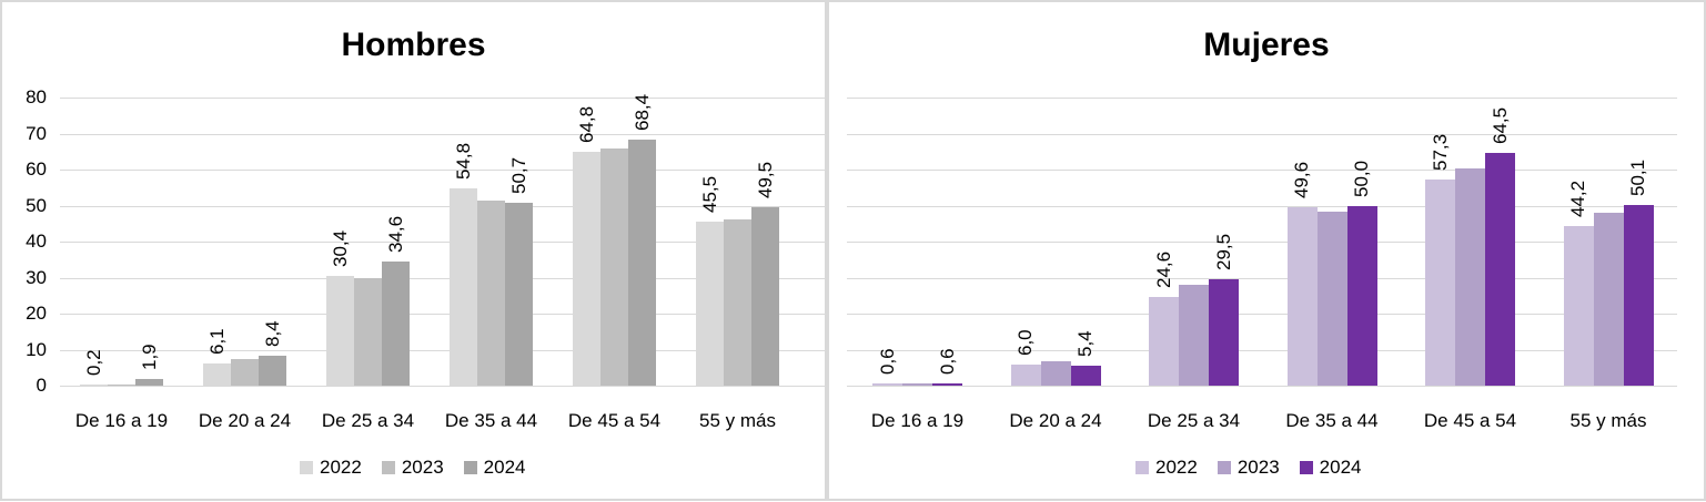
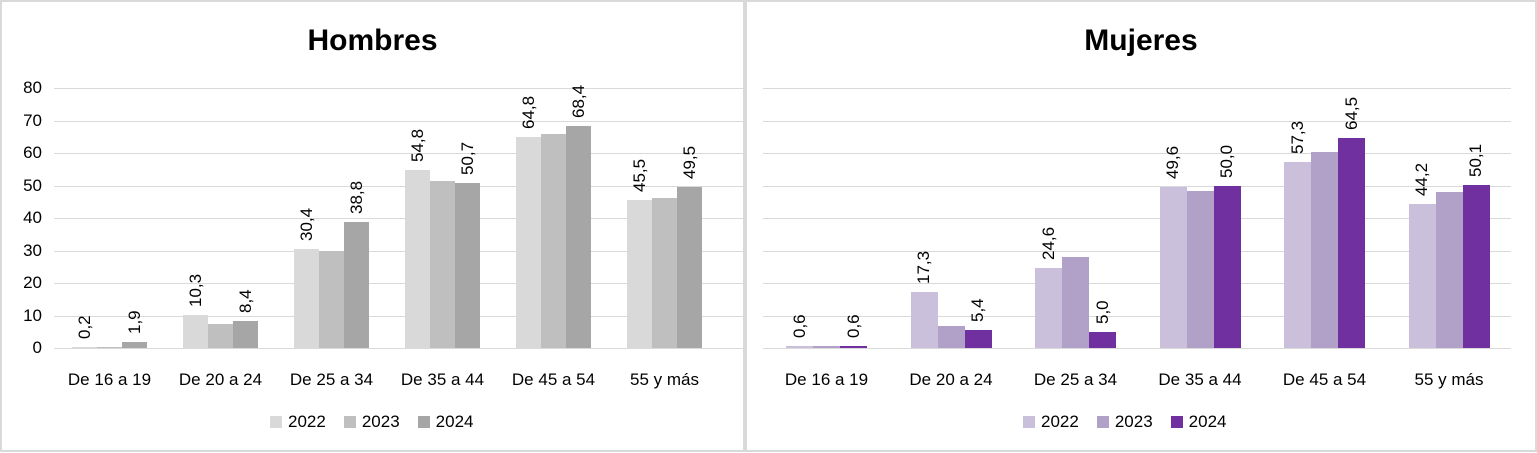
Hombres/2022/De 20 a 24: 6,1 -> 10,3
Hombres/2024/De 25 a 34: 34,6 -> 38,8
Mujeres/2022/De 20 a 24: 6,0 -> 17,3
Mujeres/2024/De 25 a 34: 29,5 -> 5,0
